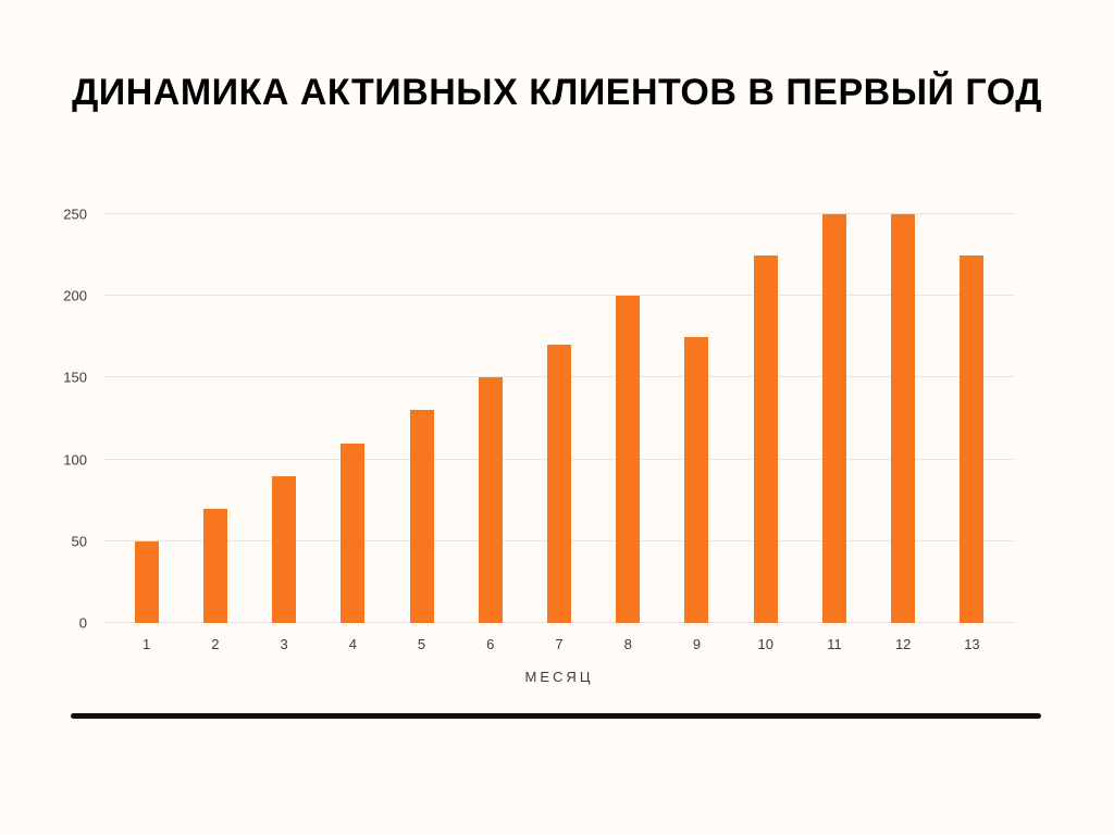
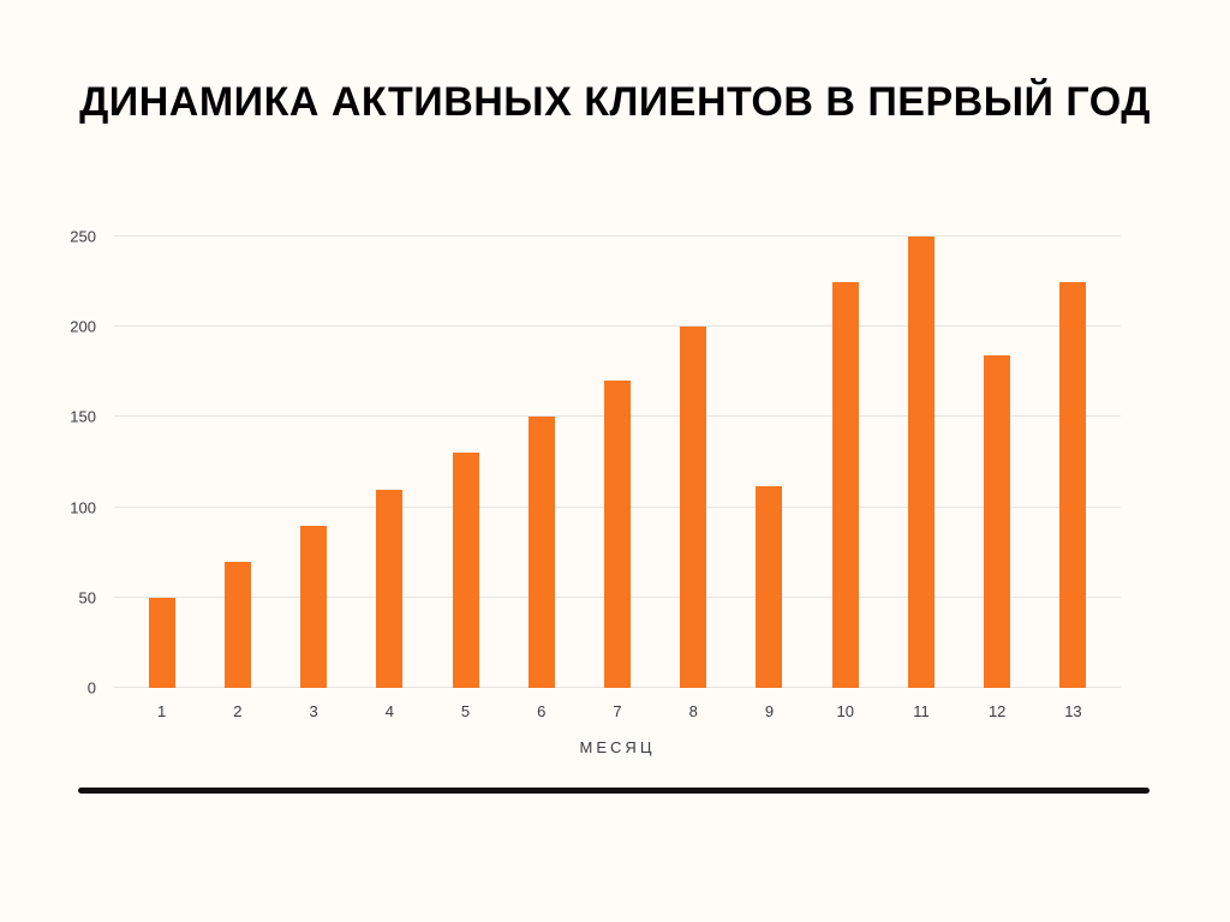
9: 175 -> 112
12: 250 -> 184
